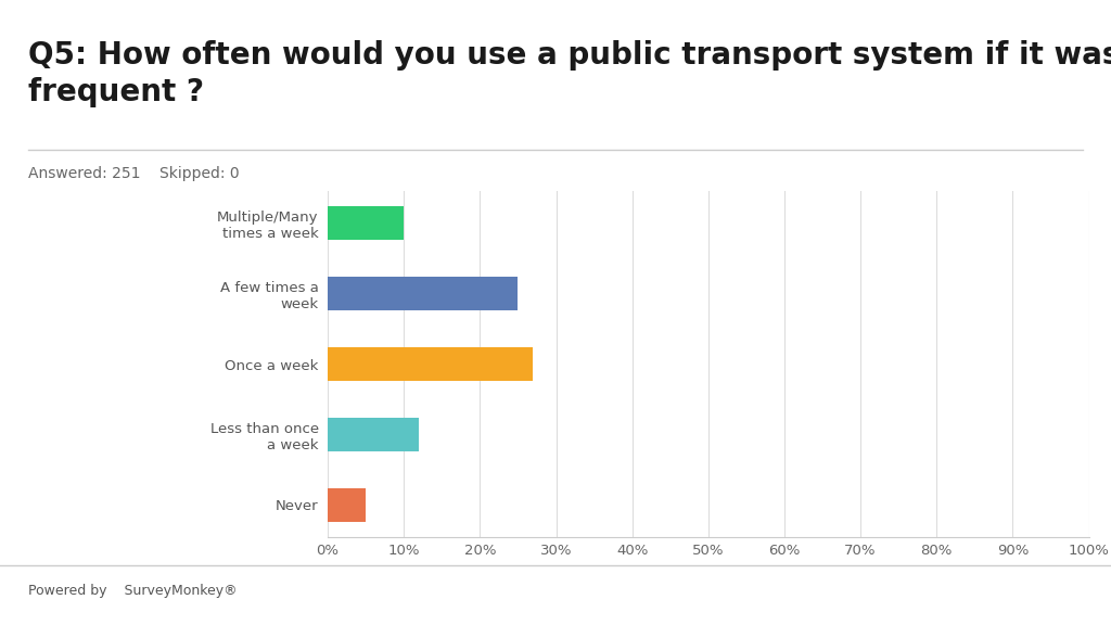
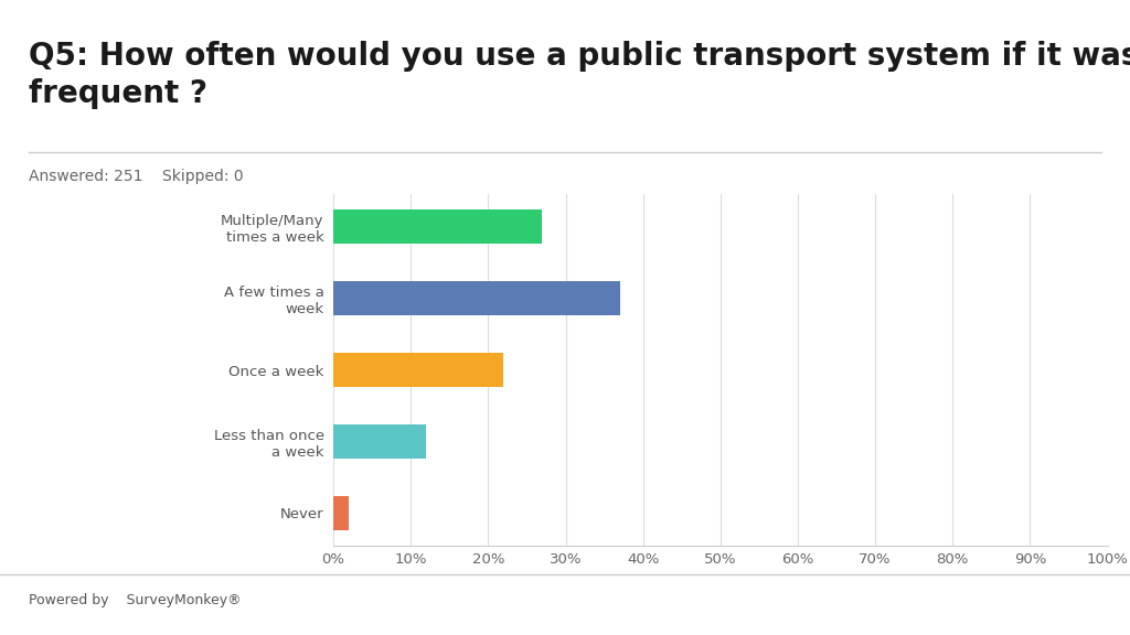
Multiple/Many times a week: 10% -> 27%
A few times a week: 25% -> 37%
Once a week: 27% -> 22%
Never: 5% -> 2%
